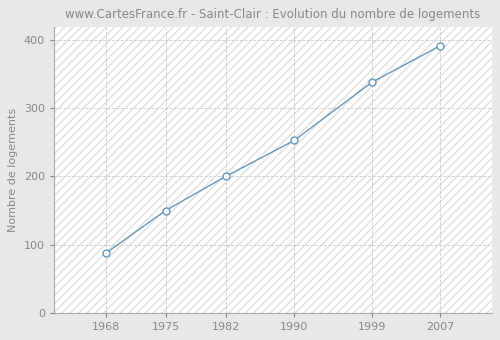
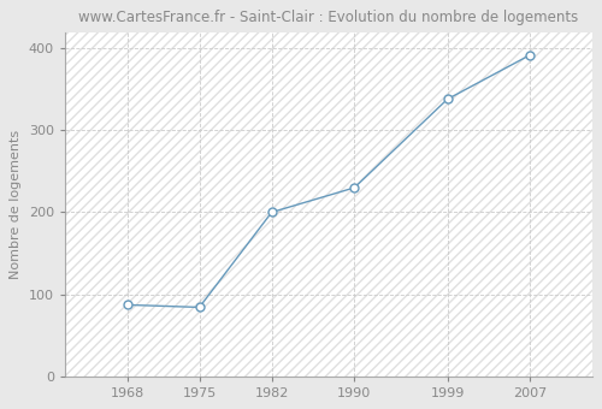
1975: 150 -> 84
1990: 253 -> 230
